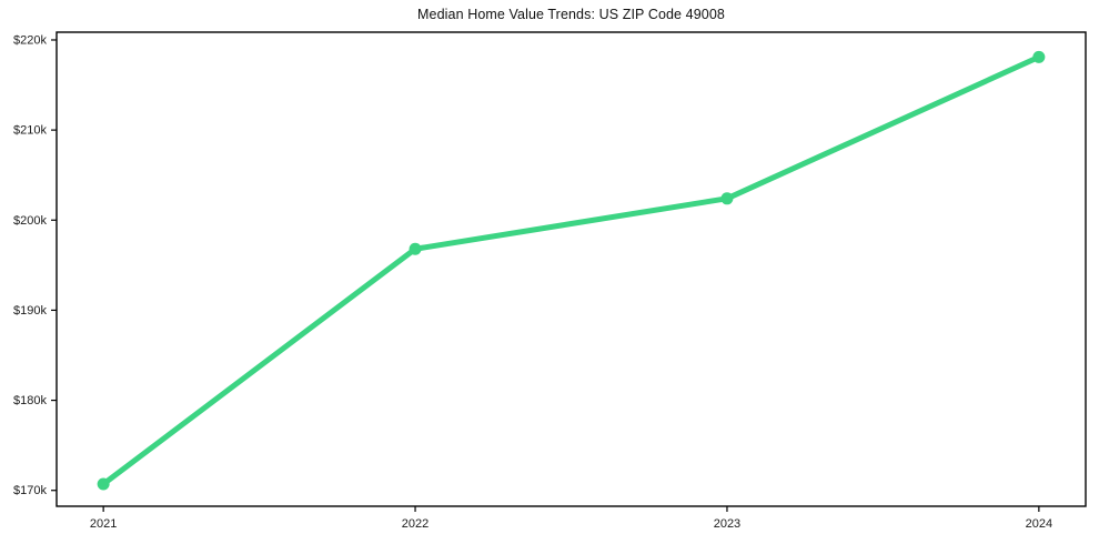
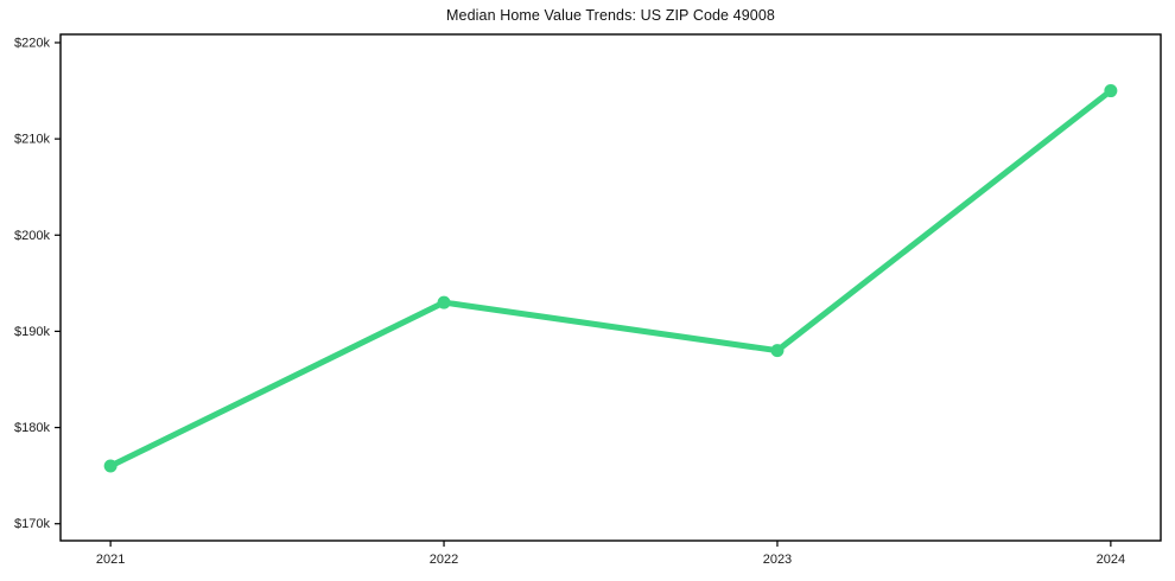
2021: $171k -> $176k
2022: $197k -> $193k
2023: $202k -> $188k
2024: $218k -> $215k
